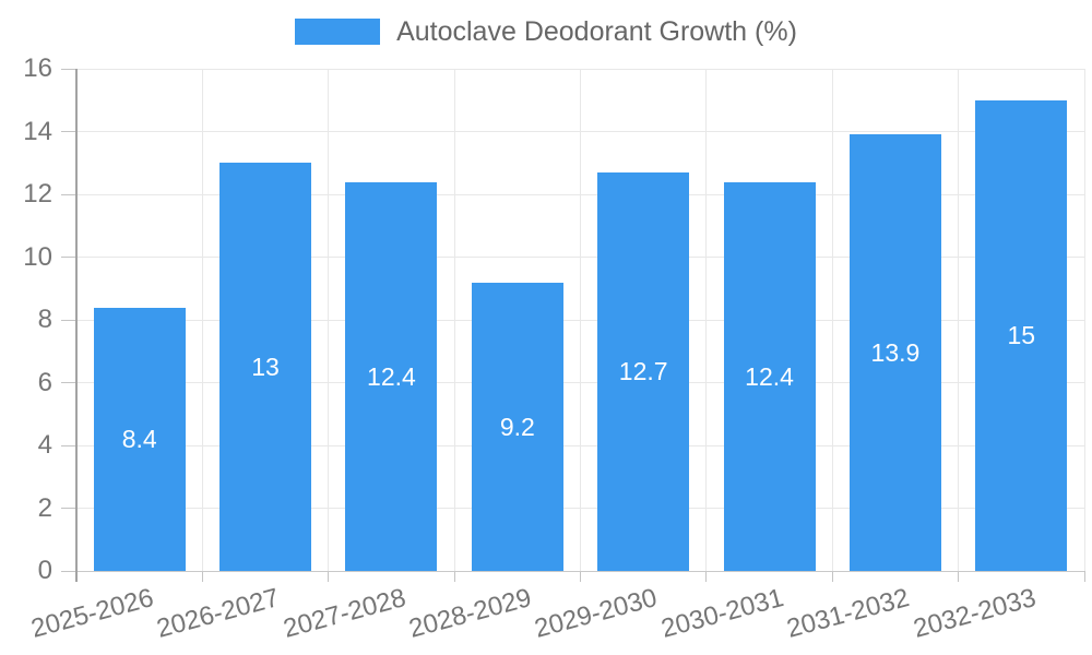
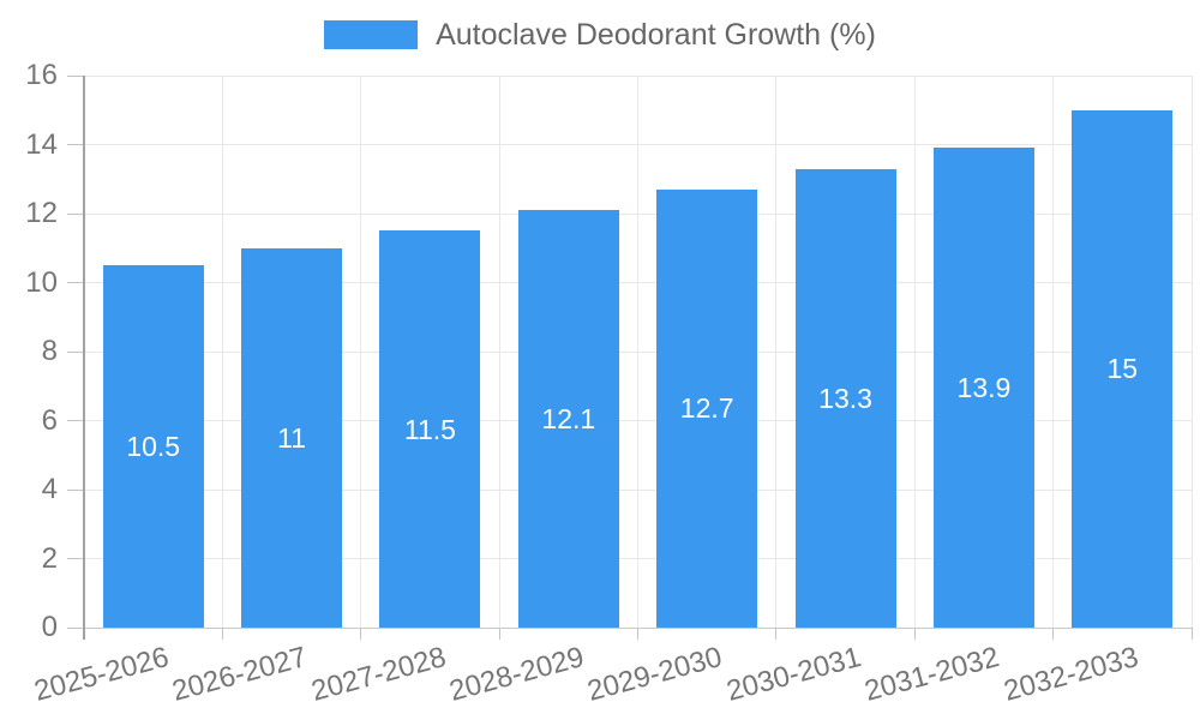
2025-2026: 8.4 -> 10.5
2026-2027: 13 -> 11
2027-2028: 12.4 -> 11.5
2028-2029: 9.2 -> 12.1
2030-2031: 12.4 -> 13.3
